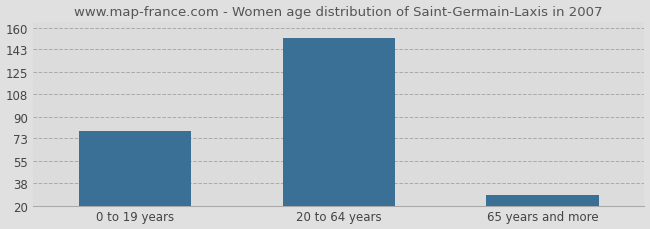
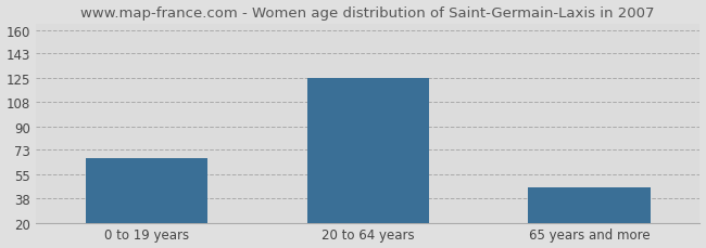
0 to 19 years: 79 -> 67
20 to 64 years: 152 -> 125
65 years and more: 28 -> 46
